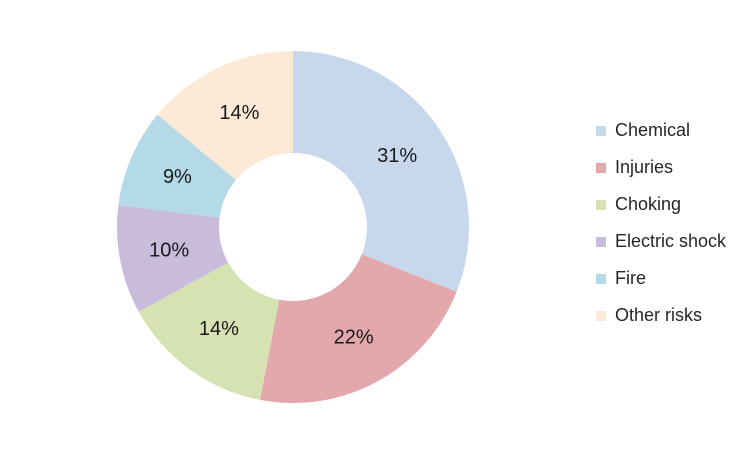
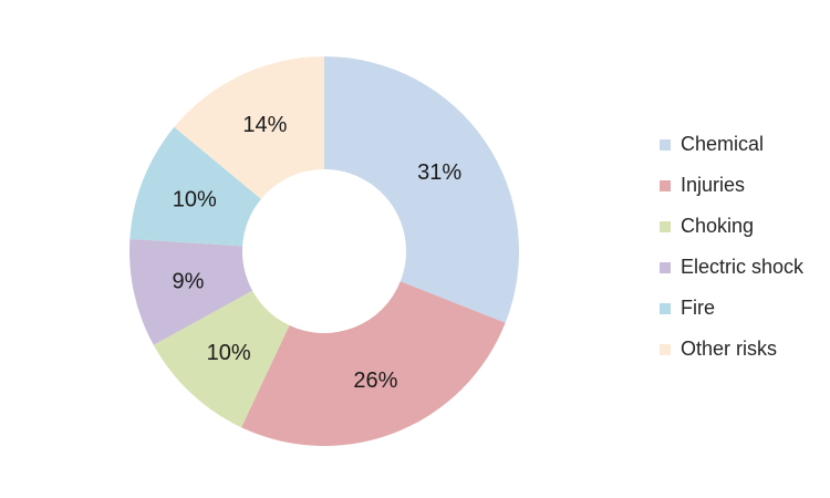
Injuries: 22% -> 26%
Choking: 14% -> 10%
Electric shock: 10% -> 9%
Fire: 9% -> 10%
